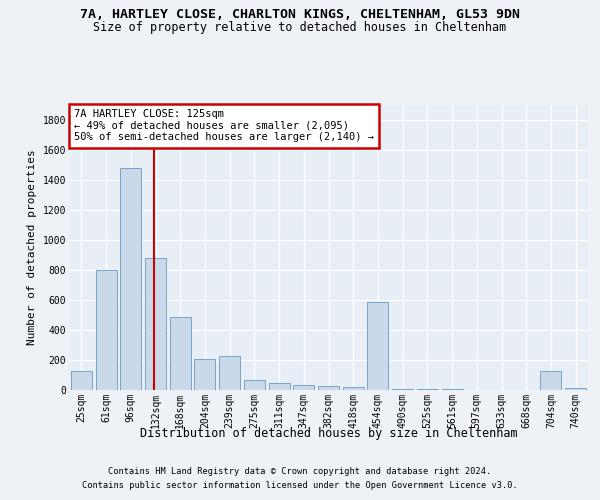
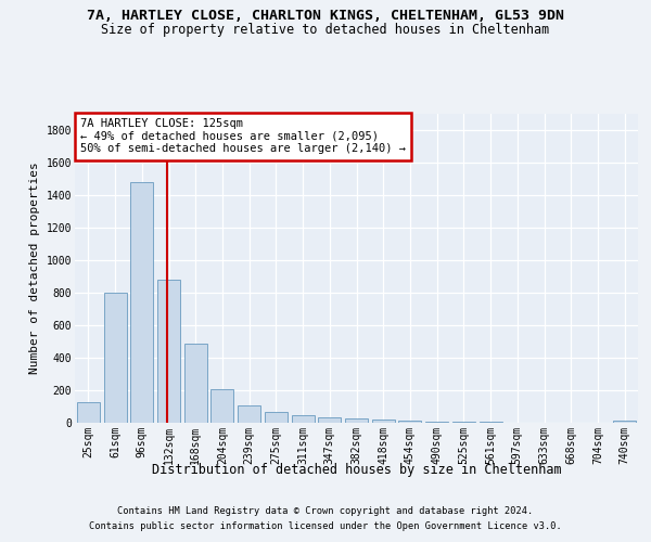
239sqm: 230 -> 100
454sqm: 590 -> 20
704sqm: 130 -> 0
